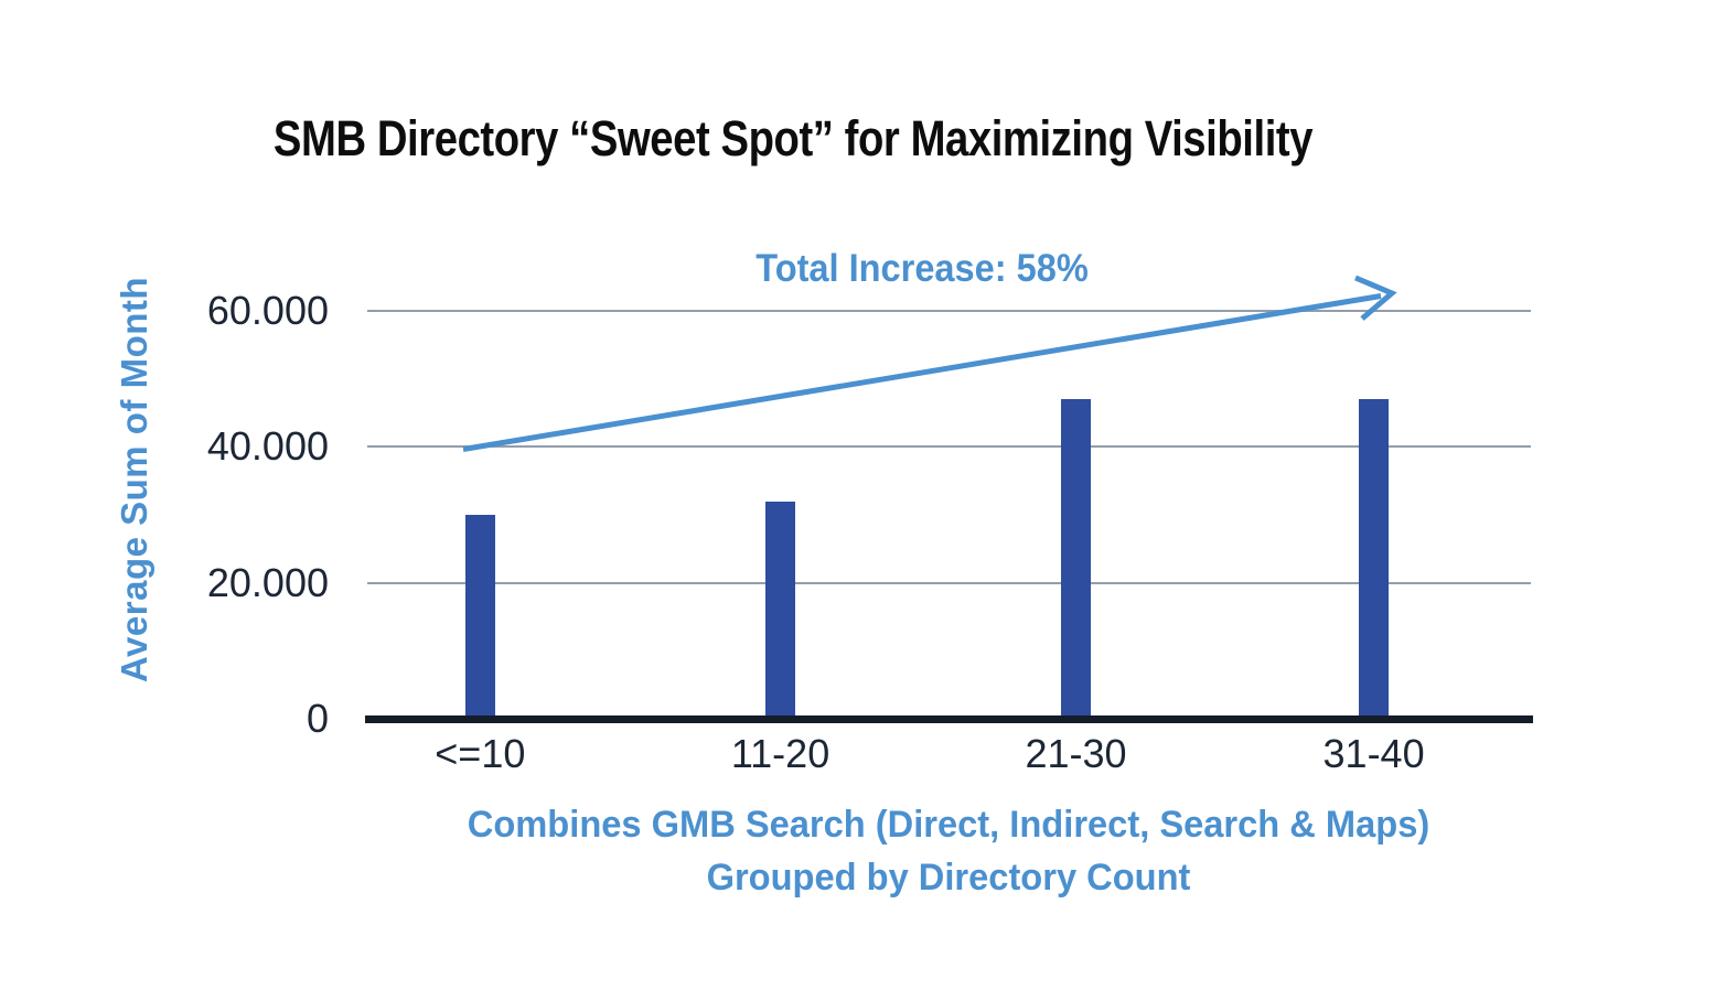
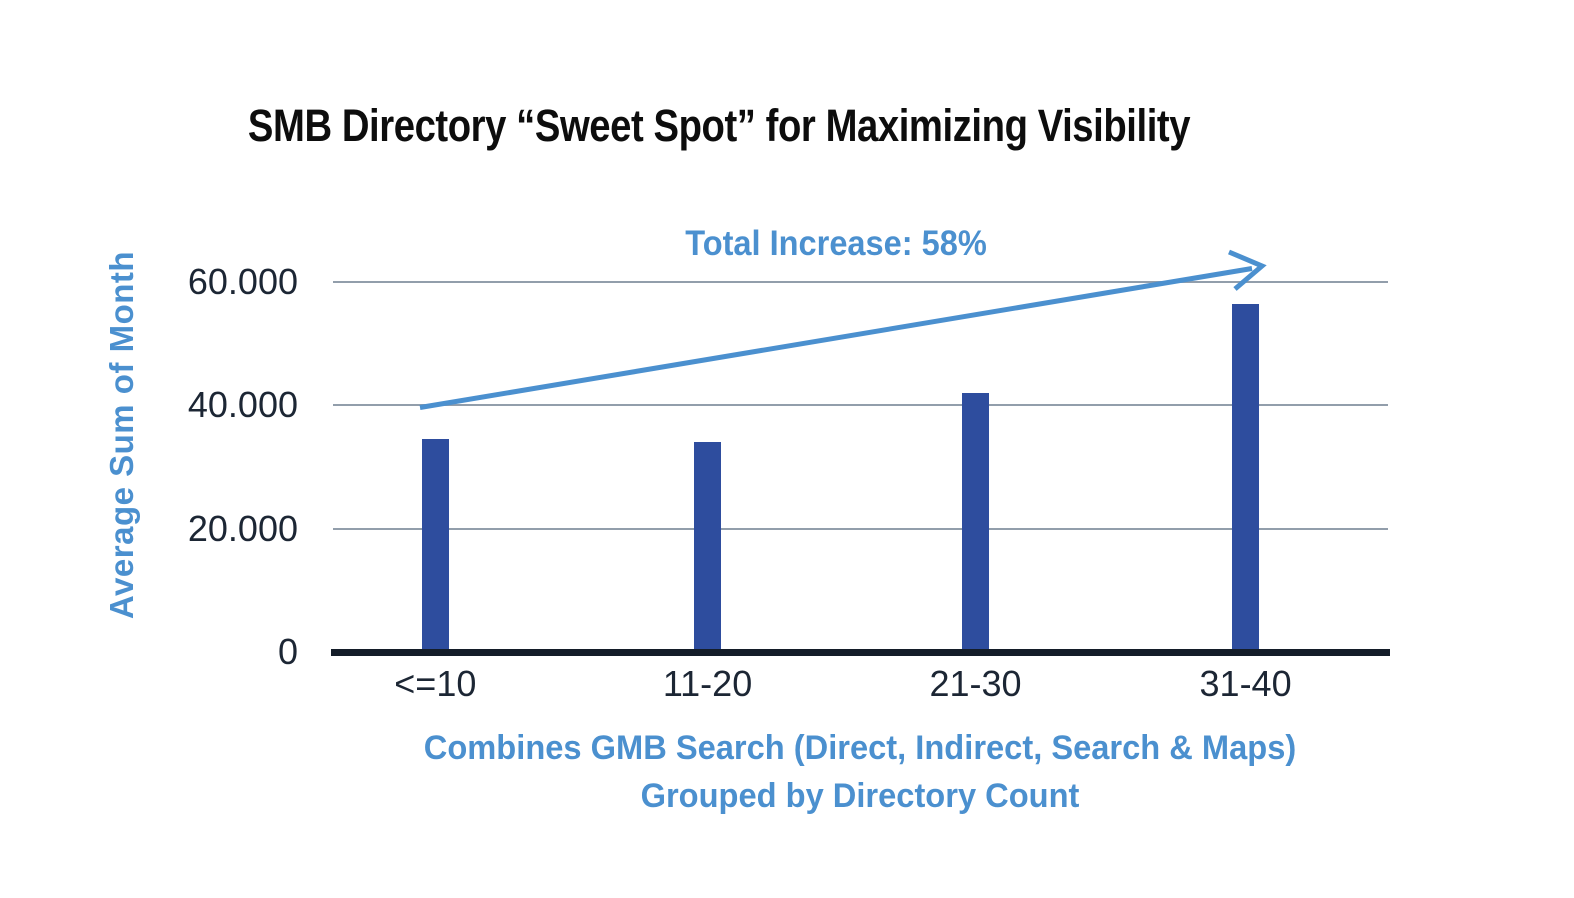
<=10: 30000 -> 34000
11-20: 32000 -> 34000
21-30: 47000 -> 42000
31-40: 47000 -> 56000
